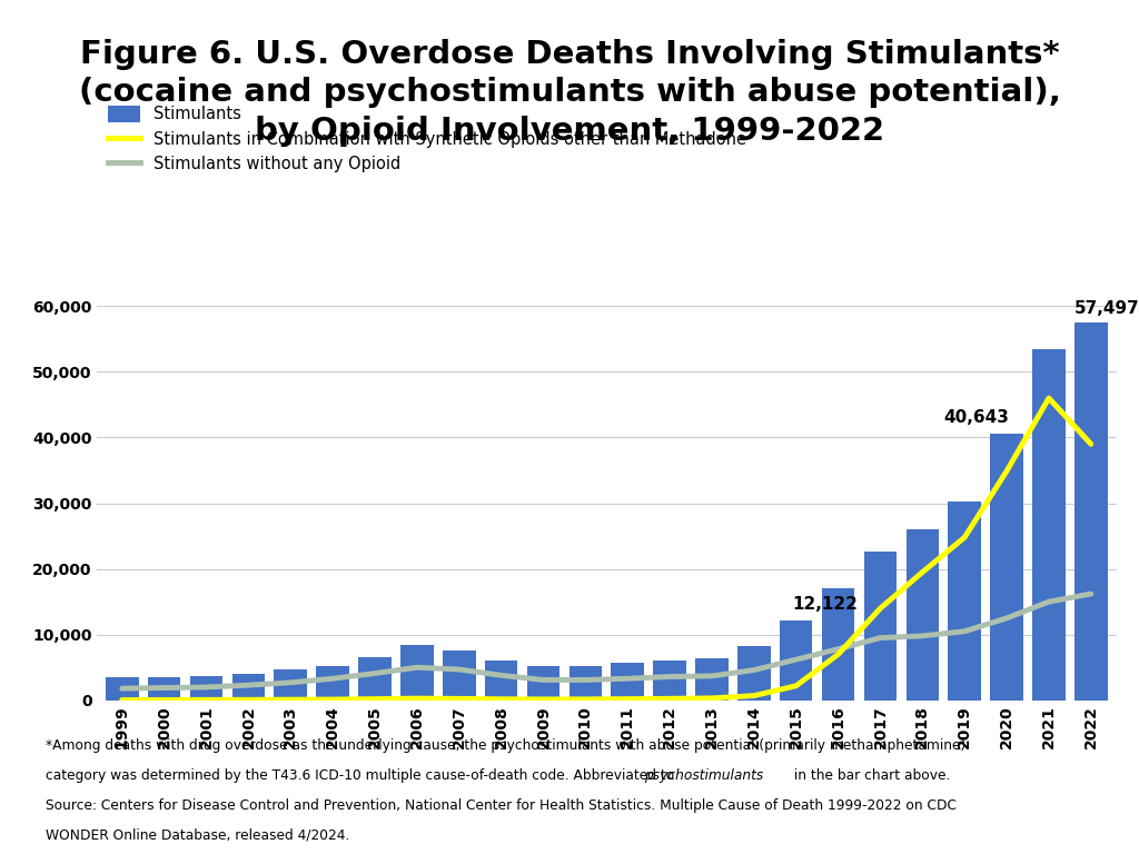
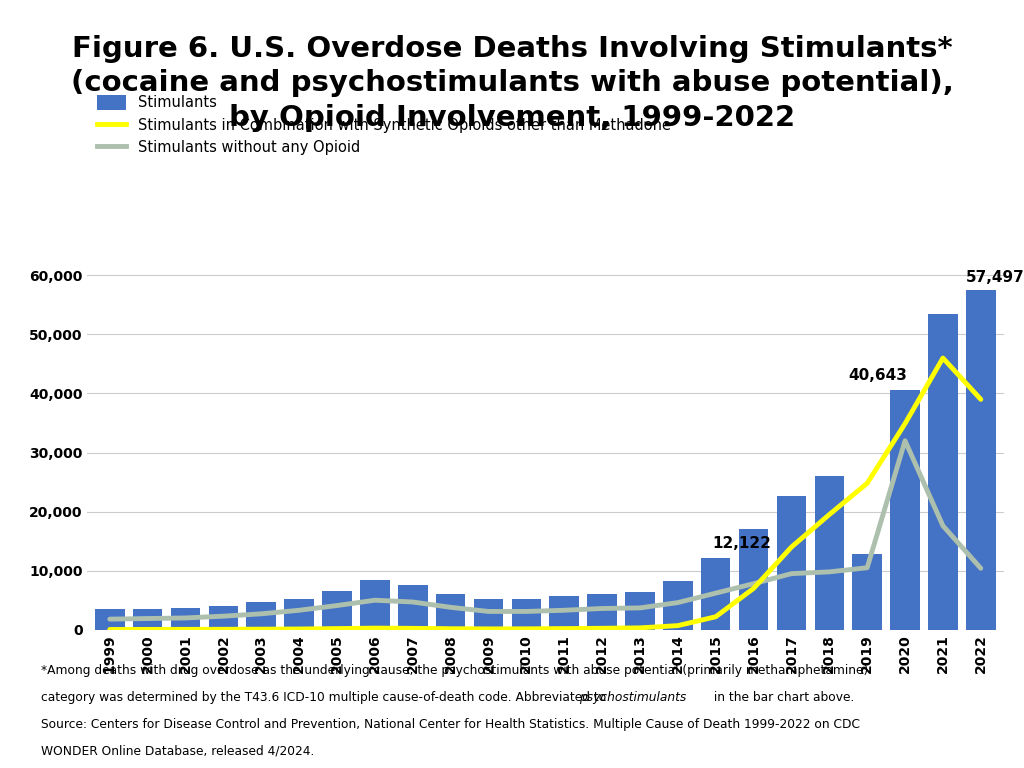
Stimulants/2019: 30,200 -> 12,800
Stimulants without any Opioid/2020: 12,500 -> 32,000
Stimulants without any Opioid/2021: 15,000 -> 17,600
Stimulants without any Opioid/2022: 16,200 -> 10,400
